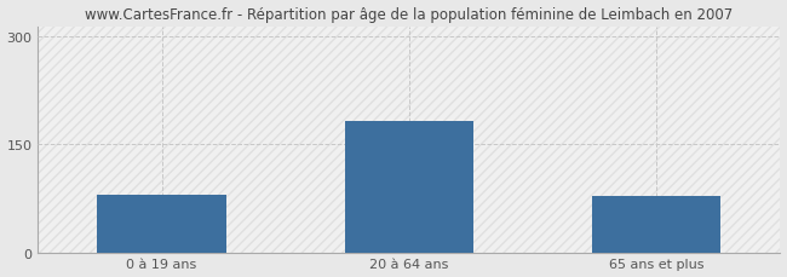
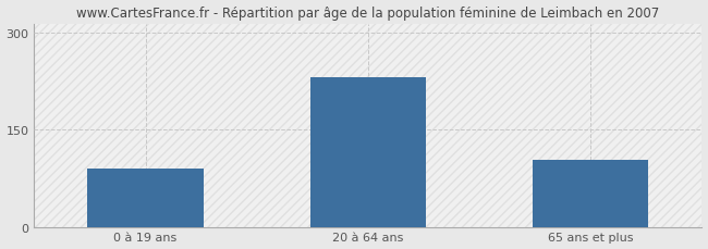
0 à 19 ans: 80 -> 90
20 à 64 ans: 183 -> 232
65 ans et plus: 78 -> 104
